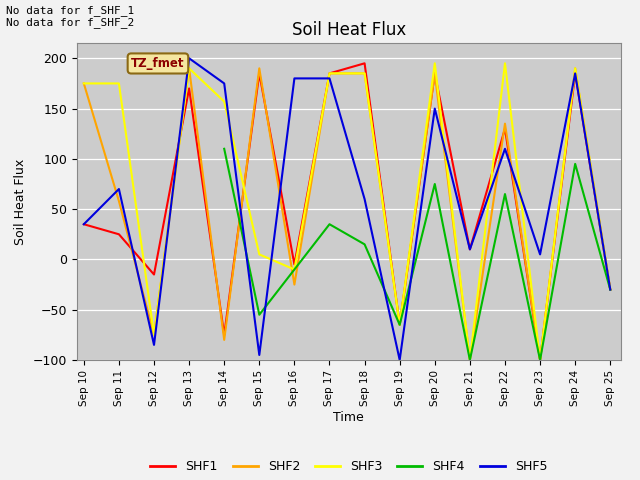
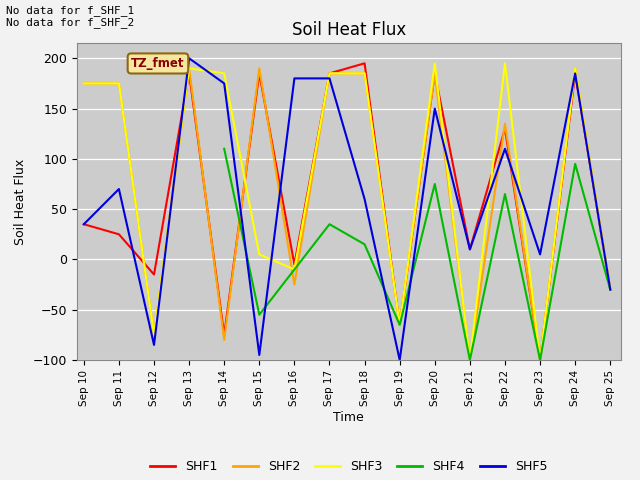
SHF2/Sep 11: 58 -> 175
SHF1/Sep 13: 170 -> 185
SHF3/Sep 14: 157 -> 185
